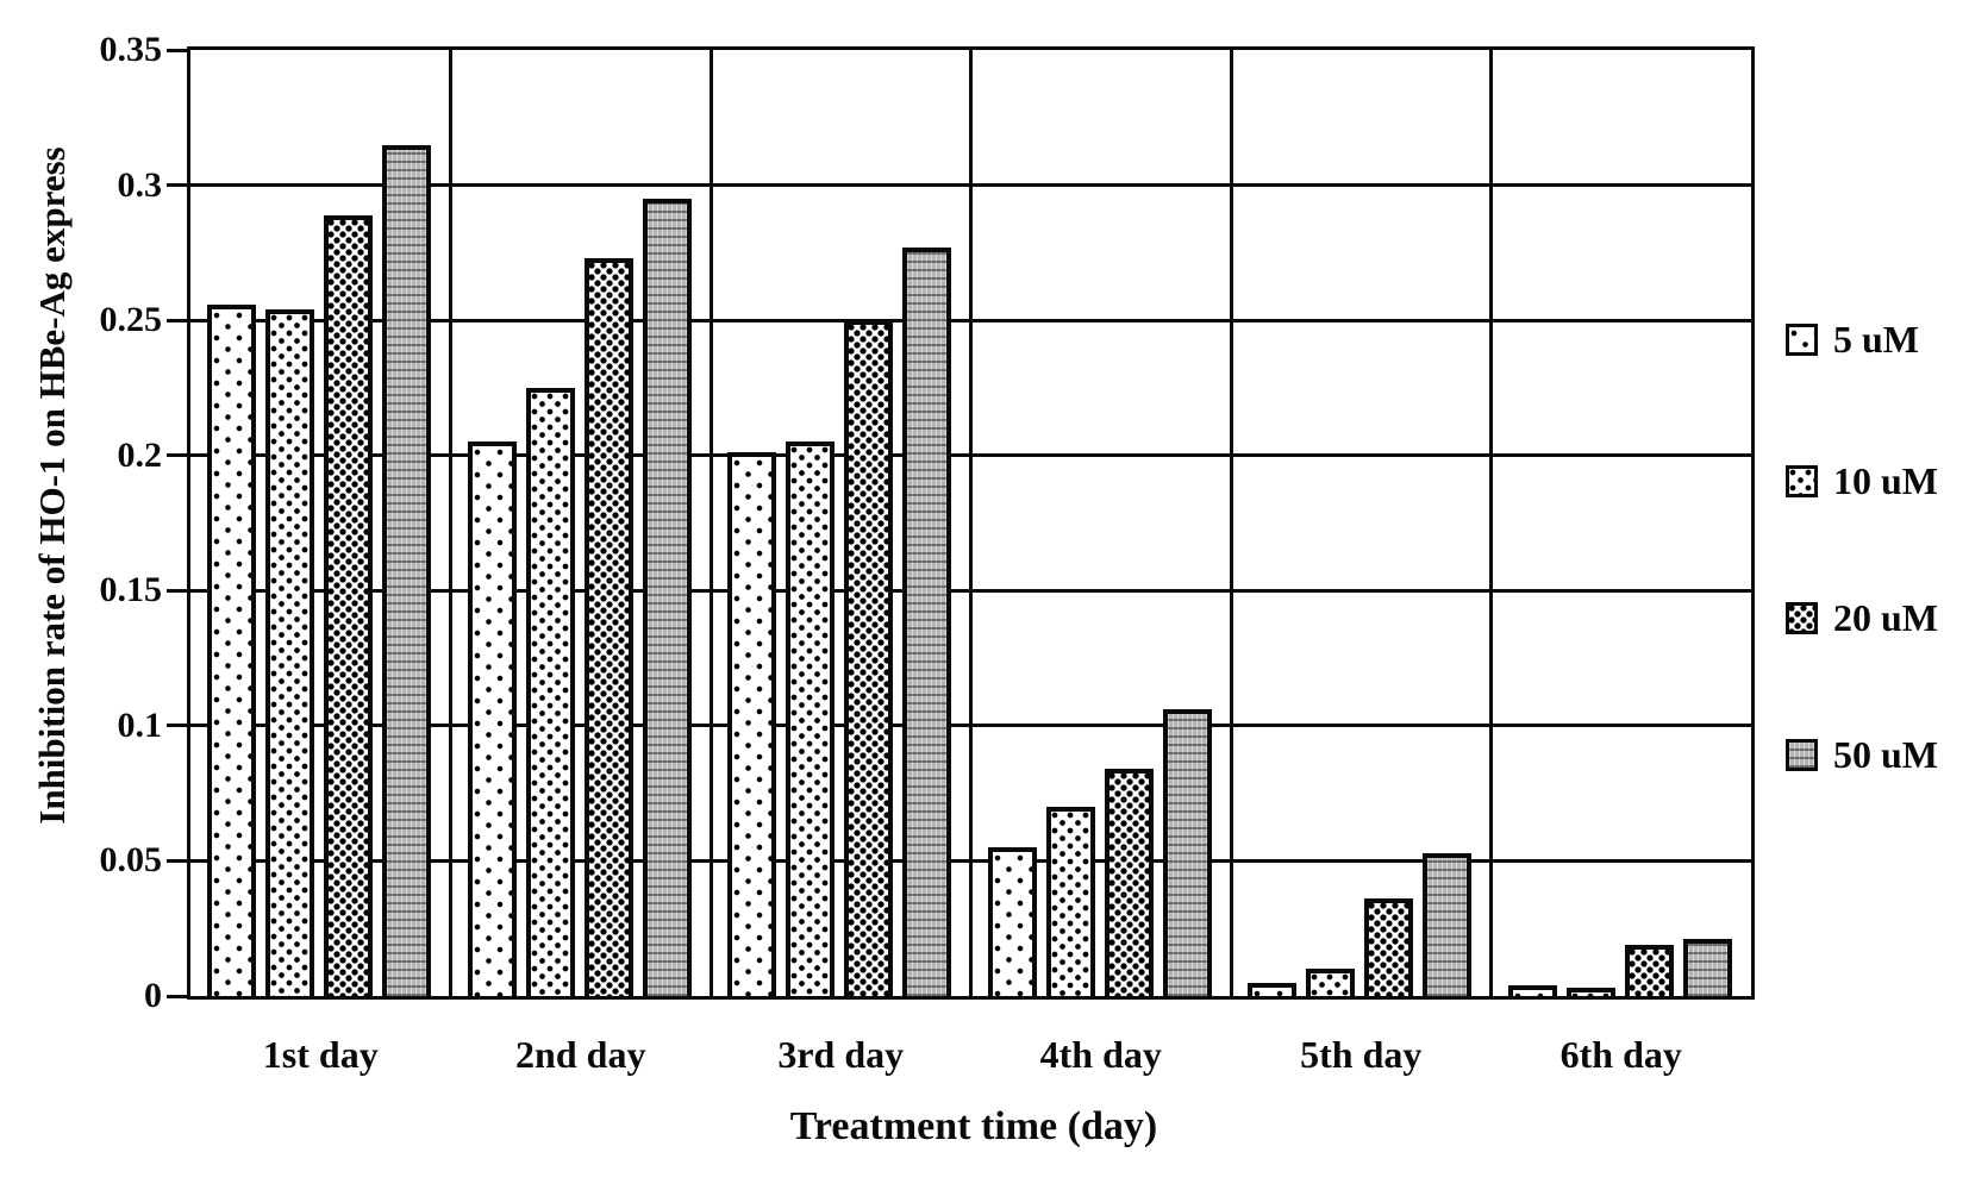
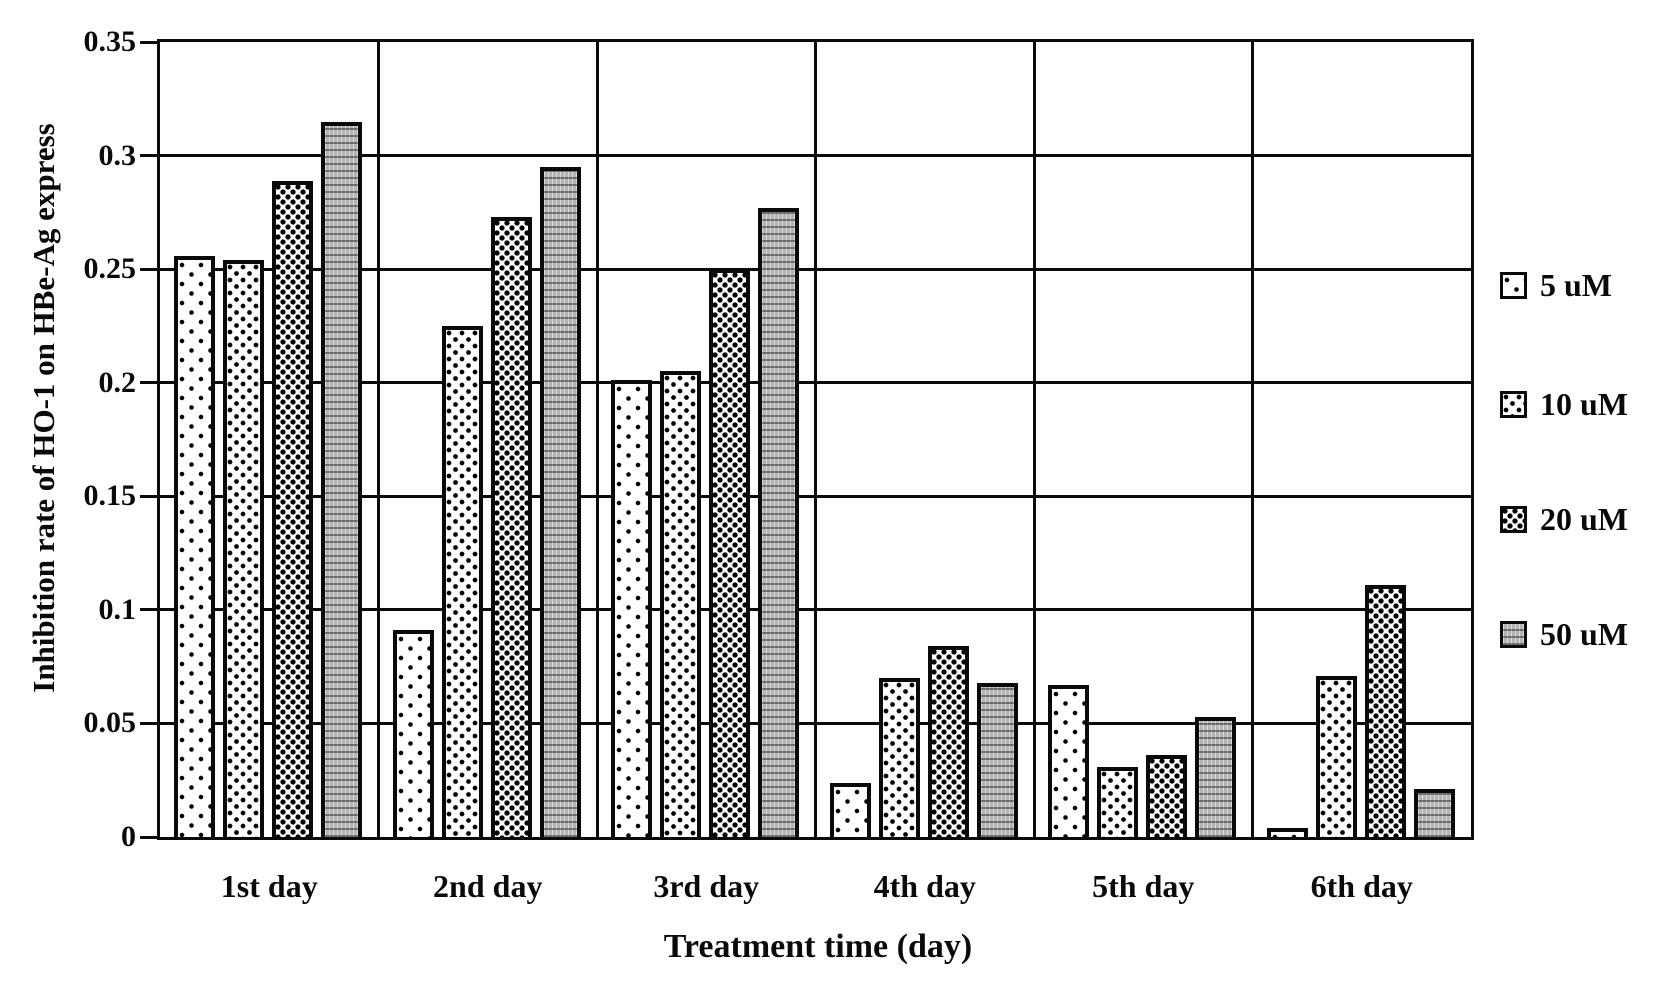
5 uM/2nd day: 0.205 -> 0.091
5 uM/4th day: 0.055 -> 0.024
50 uM/4th day: 0.106 -> 0.068
5 uM/5th day: 0.005 -> 0.067
10 uM/5th day: 0.010 -> 0.031
10 uM/6th day: 0.003 -> 0.071
20 uM/6th day: 0.019 -> 0.111
